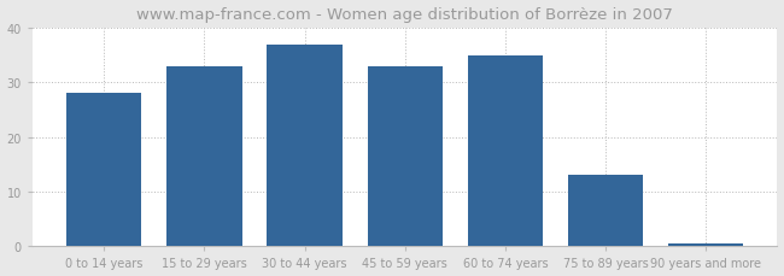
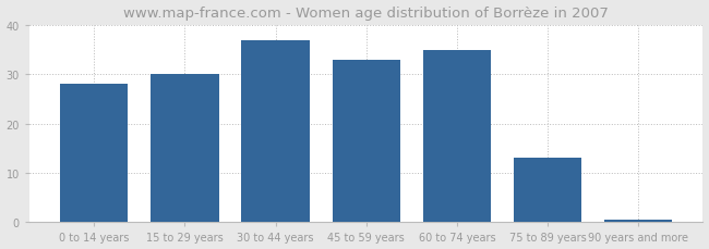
15 to 29 years: 33.0 -> 30.0
